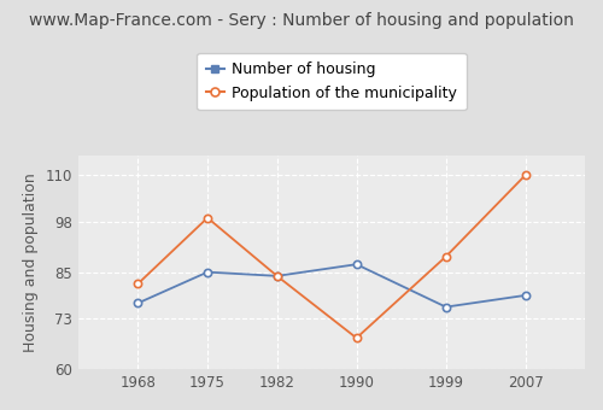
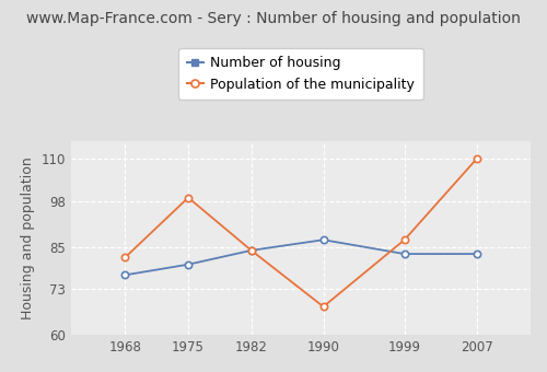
Number of housing/1975: 85 -> 80
Number of housing/1999: 76 -> 83
Population of the municipality/1999: 89 -> 87
Number of housing/2007: 79 -> 83
